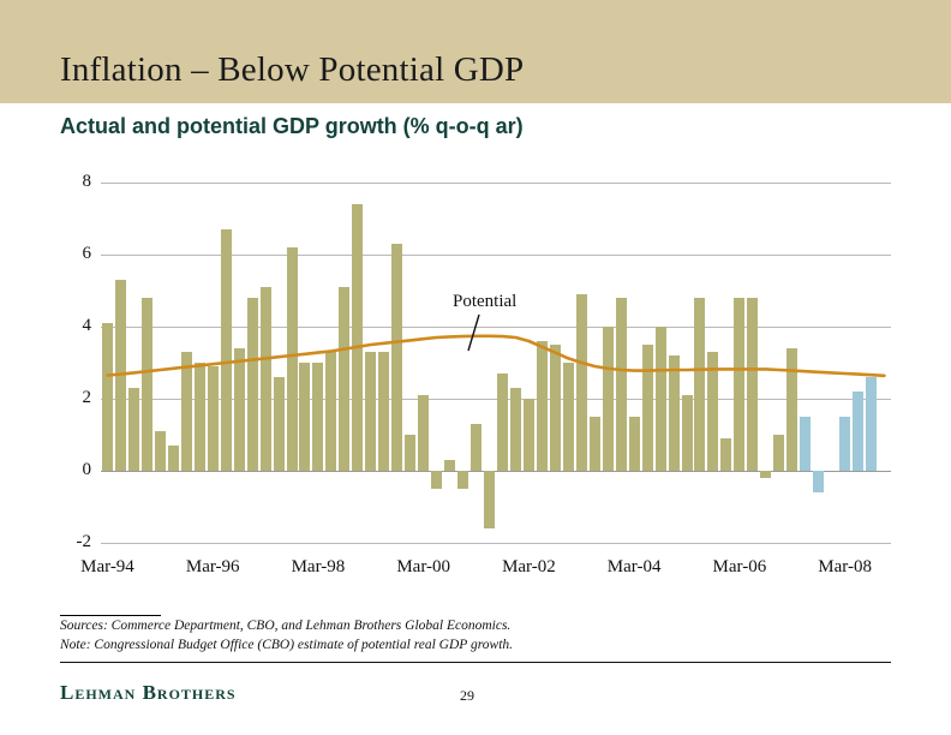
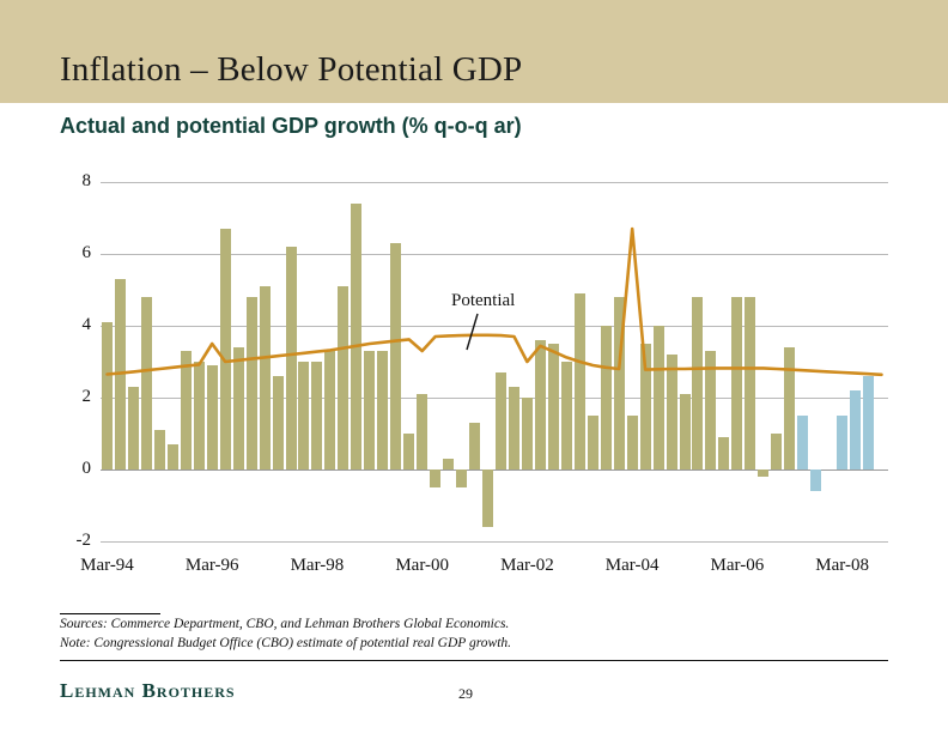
Potential/Mar-96: 3.0 -> 3.5
Potential/Mar-00: 3.7 -> 3.3
Potential/Mar-02: 3.6 -> 3.0
Potential/Mar-04: 2.8 -> 6.7
